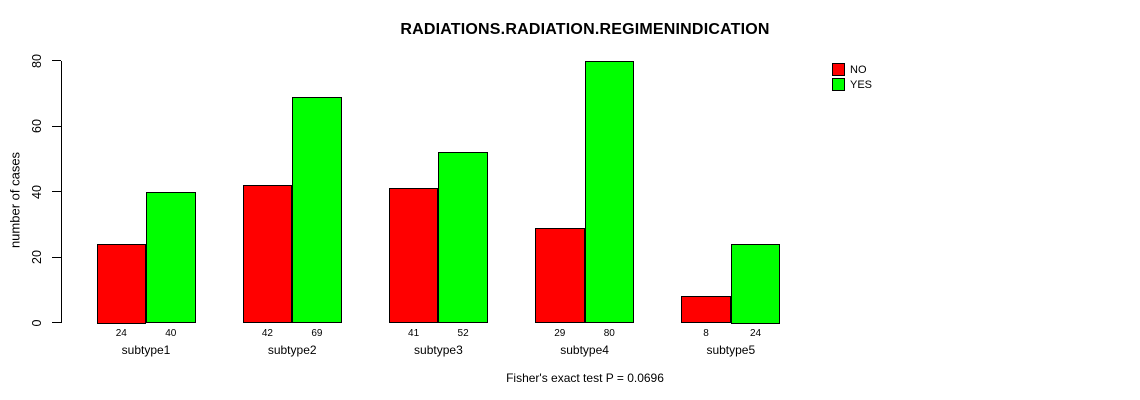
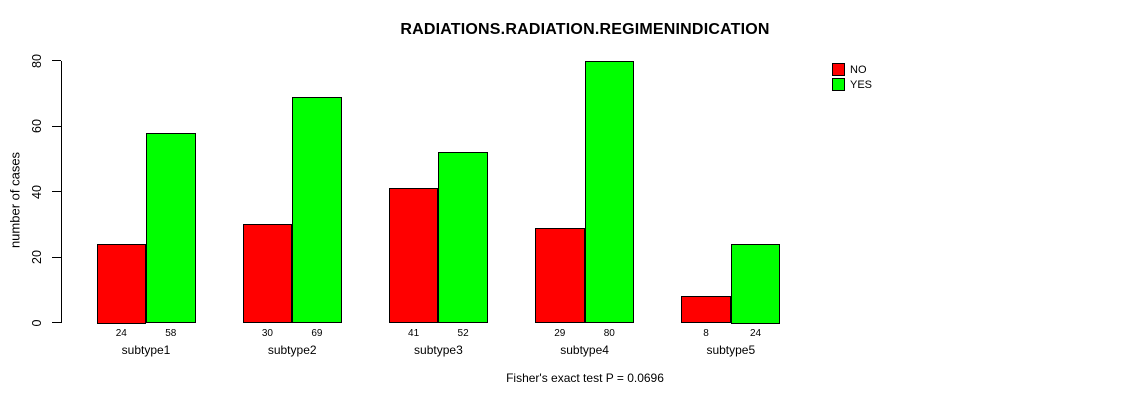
YES/subtype1: 40 -> 58
NO/subtype2: 42 -> 30
